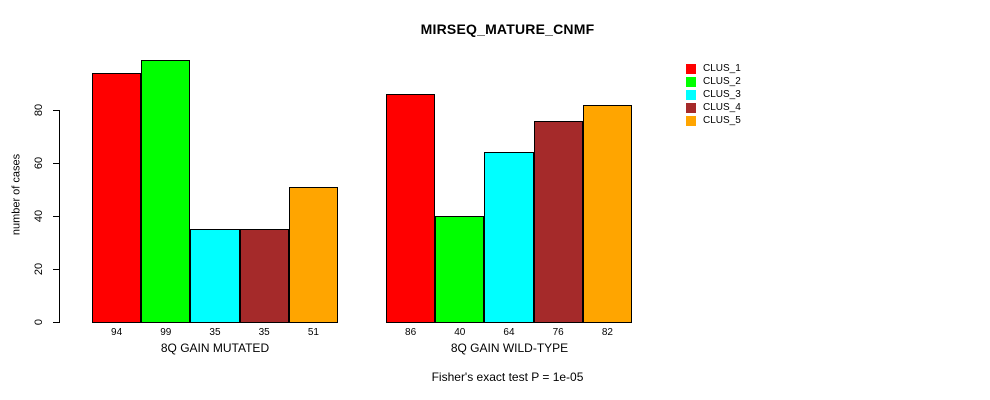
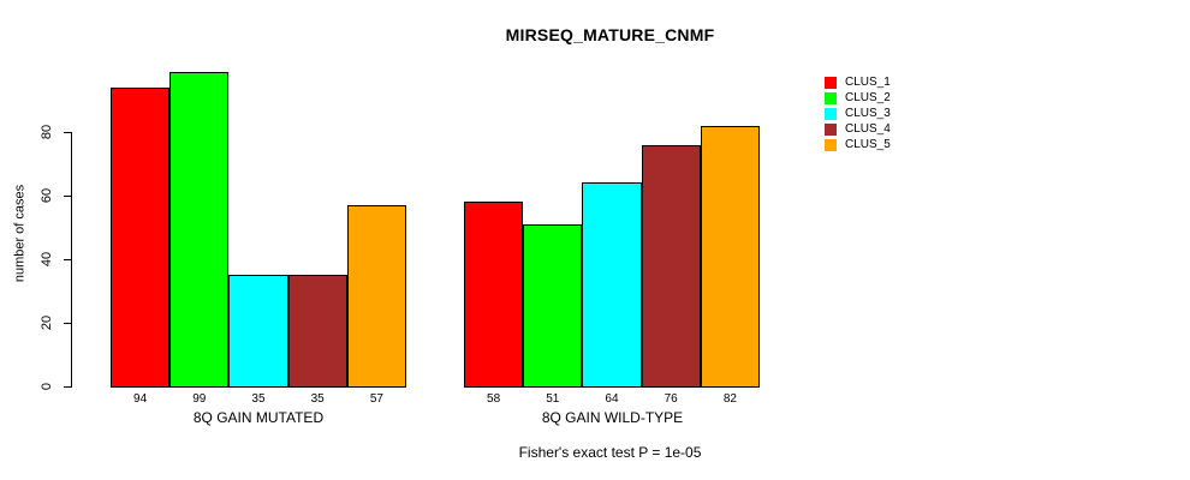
CLUS_5/8Q GAIN MUTATED: 51 -> 57
CLUS_1/8Q GAIN WILD-TYPE: 86 -> 58
CLUS_2/8Q GAIN WILD-TYPE: 40 -> 51
